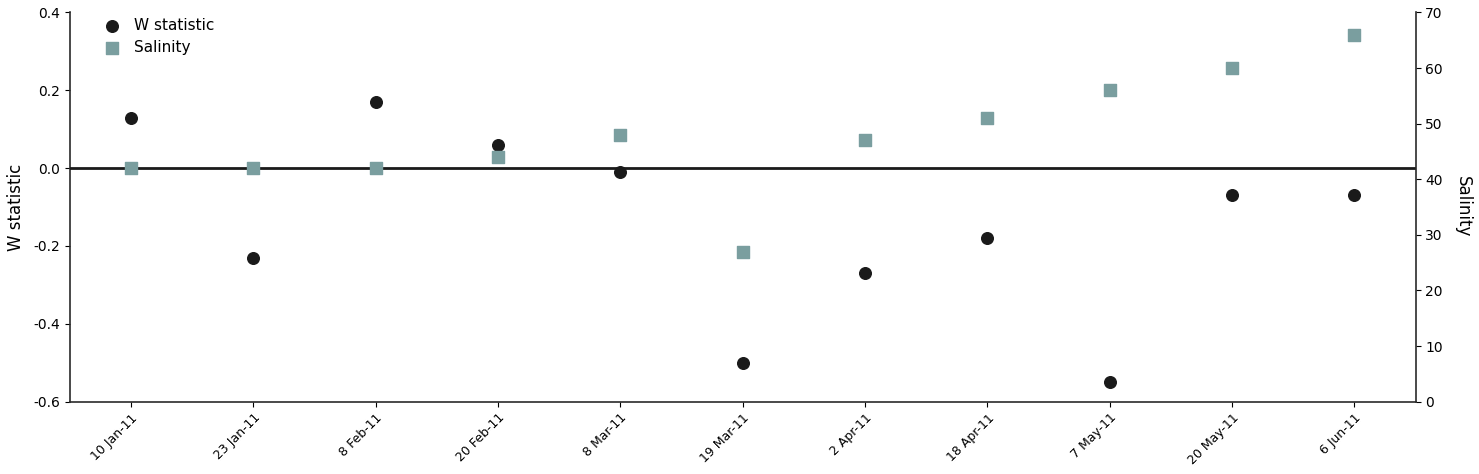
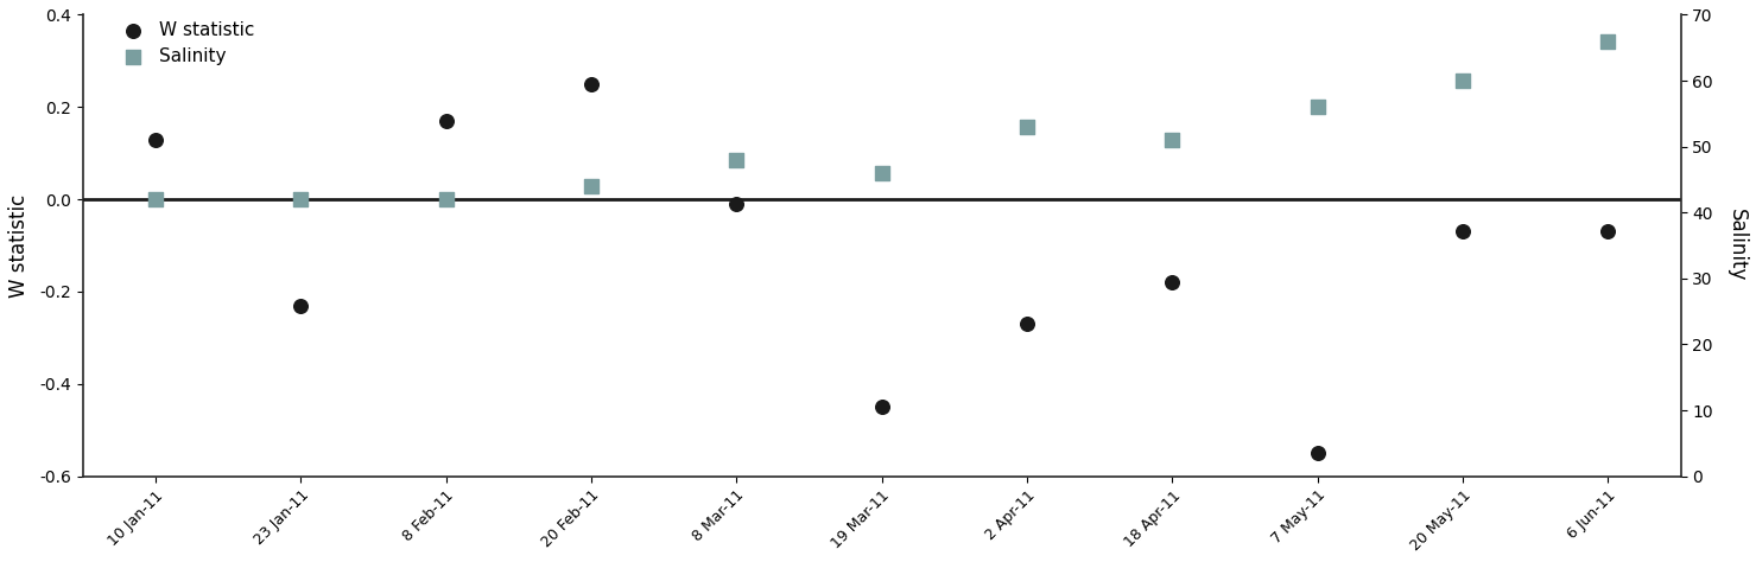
W statistic/20 Feb-11: 0.06 -> 0.25
W statistic/19 Mar-11: -0.50 -> -0.45
Salinity/19 Mar-11: 27 -> 46
Salinity/2 Apr-11: 47 -> 53
